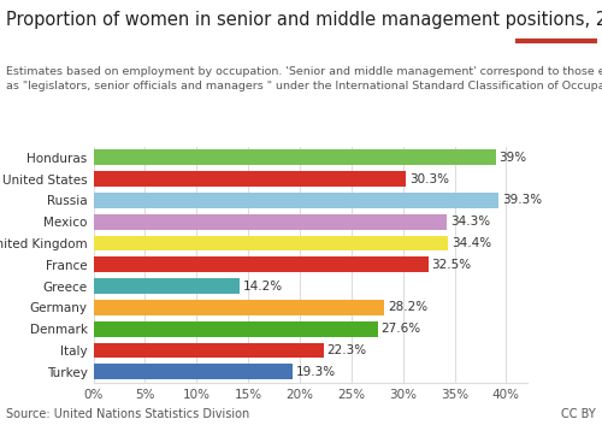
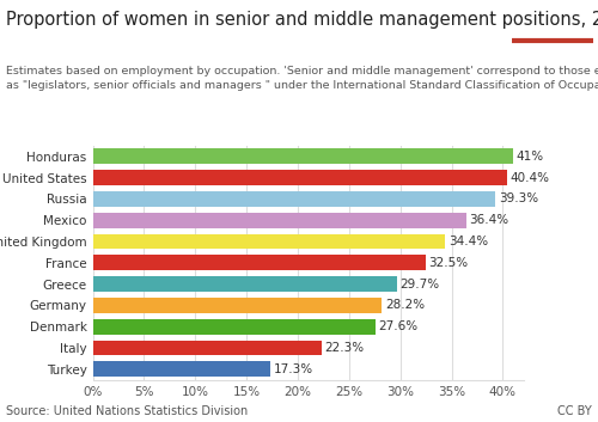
Honduras: 39% -> 41%
United States: 30.3% -> 40.4%
Mexico: 34.3% -> 36.4%
Greece: 14.2% -> 29.7%
Turkey: 19.3% -> 17.3%
